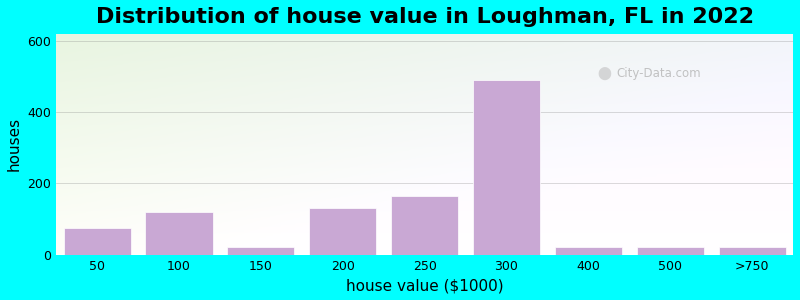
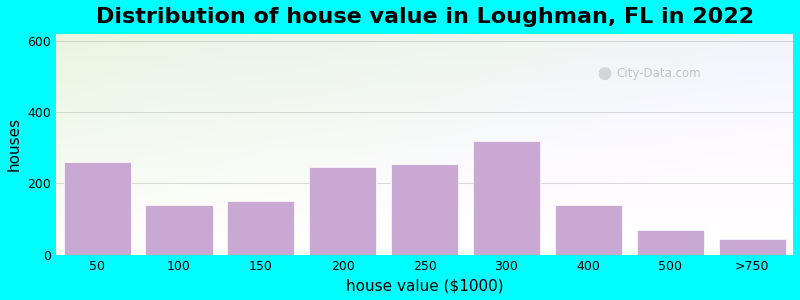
50: 75 -> 260
100: 120 -> 140
150: 22 -> 150
200: 130 -> 245
250: 165 -> 255
300: 490 -> 320
400: 22 -> 140
500: 22 -> 70
>750: 22 -> 45
